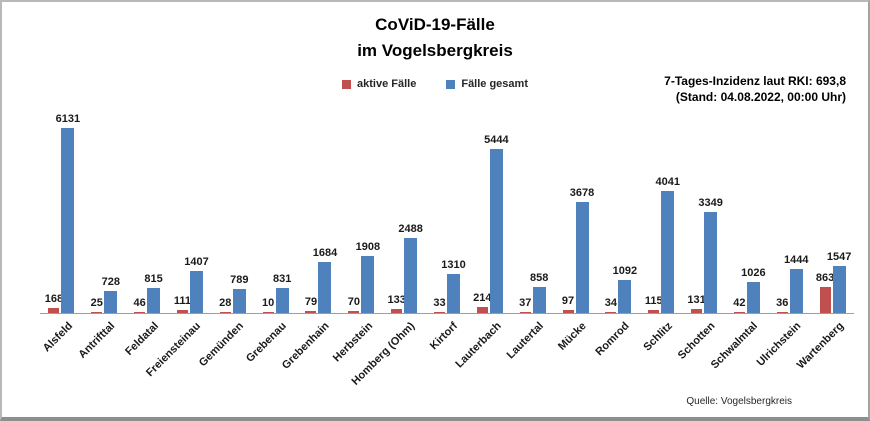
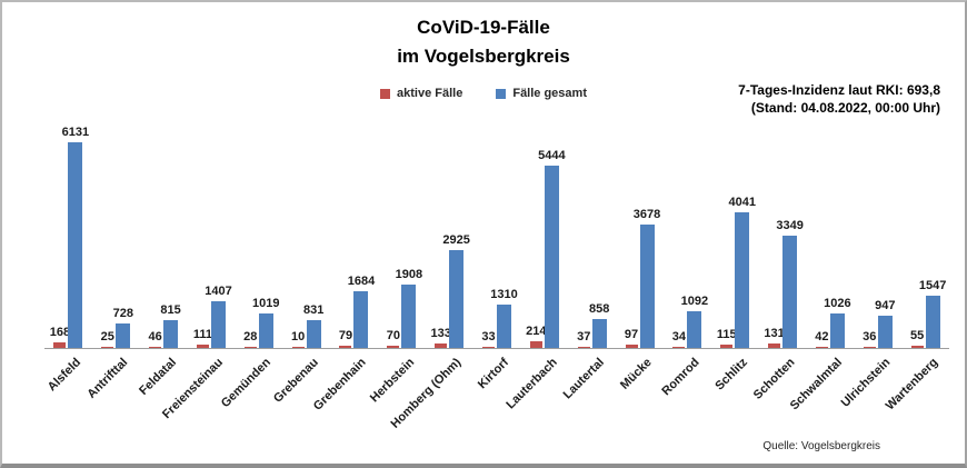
Fälle gesamt/Gemünden: 789 -> 1019
Fälle gesamt/Homberg (Ohm): 2488 -> 2925
Fälle gesamt/Ulrichstein: 1444 -> 947
aktive Fälle/Wartenberg: 863 -> 55
